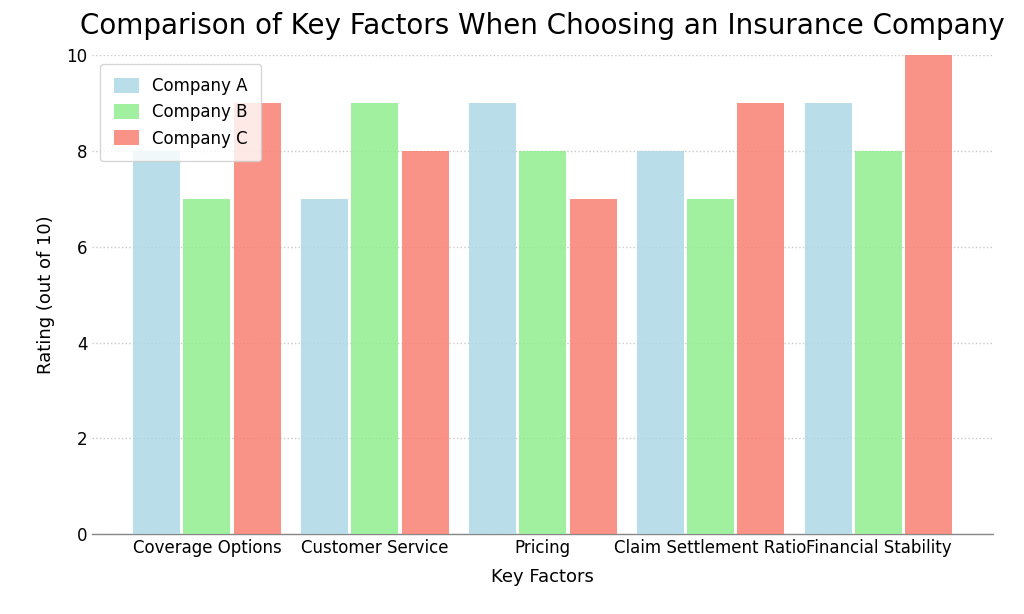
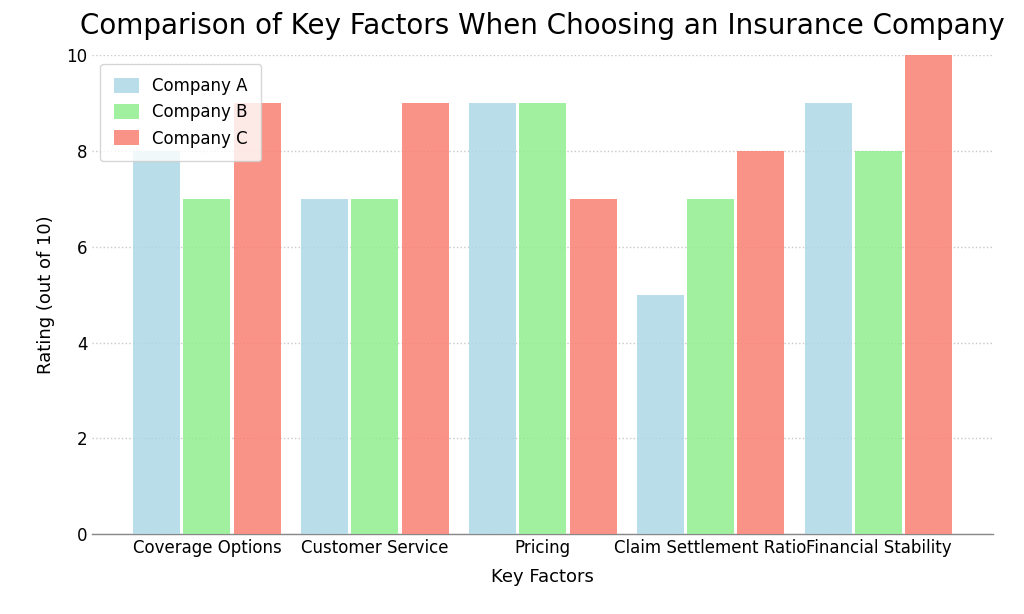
Company B/Customer Service: 9 -> 7
Company C/Customer Service: 8 -> 9
Company B/Pricing: 8 -> 9
Company A/Claim Settlement Ratio: 8 -> 5
Company C/Claim Settlement Ratio: 9 -> 8
